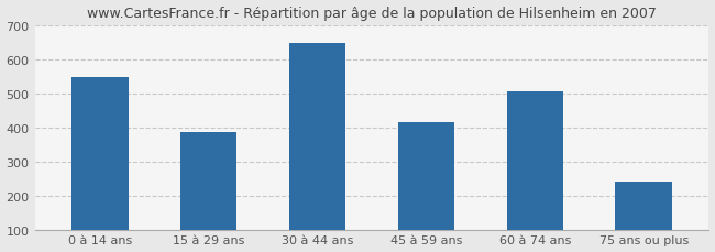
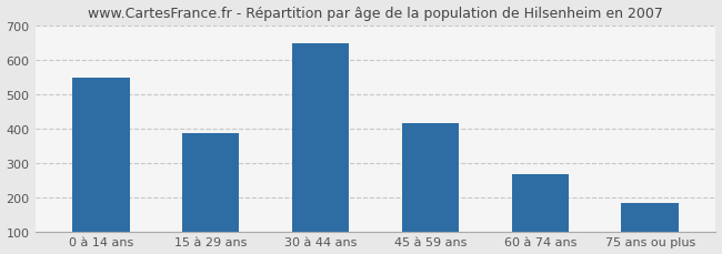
60 à 74 ans: 505 -> 267
75 ans ou plus: 240 -> 182
